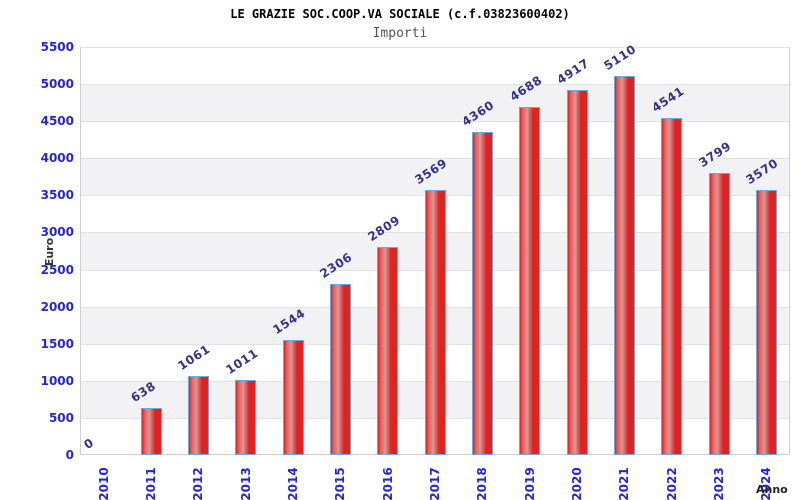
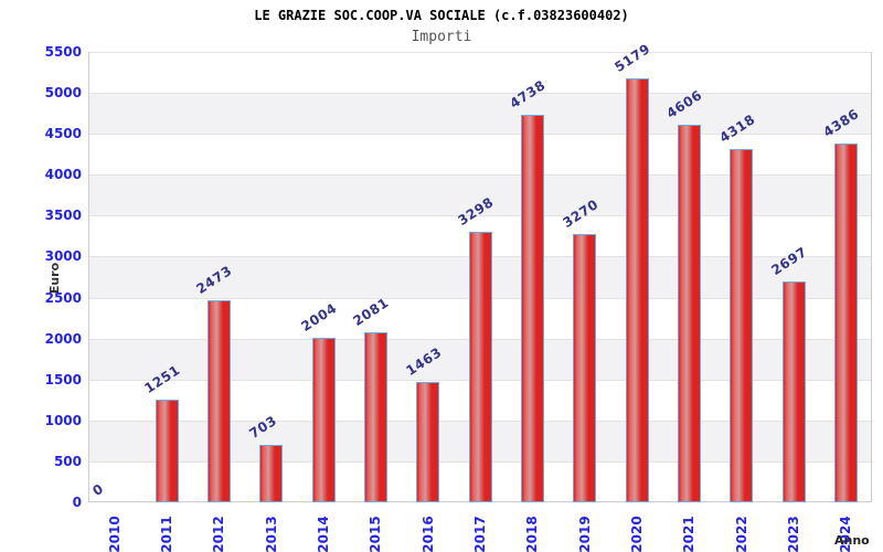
2011: 638 -> 1251
2012: 1061 -> 2473
2013: 1011 -> 703
2014: 1544 -> 2004
2015: 2306 -> 2081
2016: 2809 -> 1463
2017: 3569 -> 3298
2018: 4360 -> 4738
2019: 4688 -> 3270
2020: 4917 -> 5179
2021: 5110 -> 4606
2022: 4541 -> 4318
2023: 3799 -> 2697
2024: 3570 -> 4386
